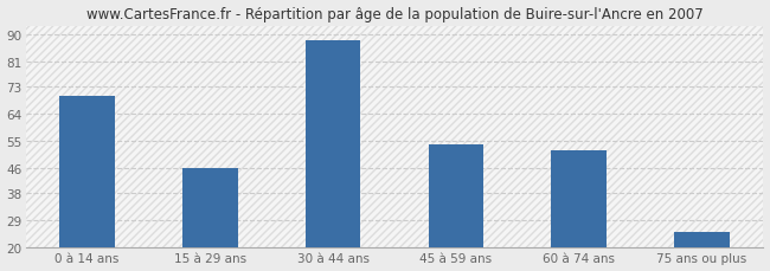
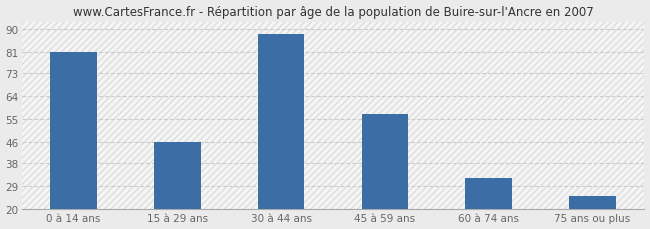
0 à 14 ans: 70 -> 81
45 à 59 ans: 54 -> 57
60 à 74 ans: 52 -> 32
